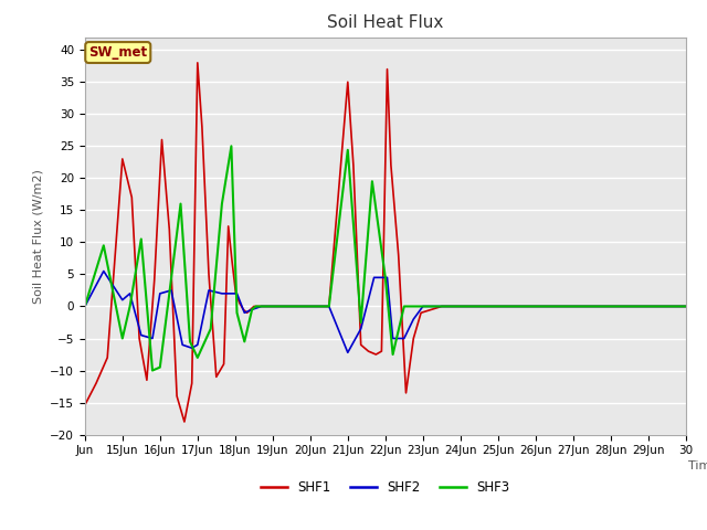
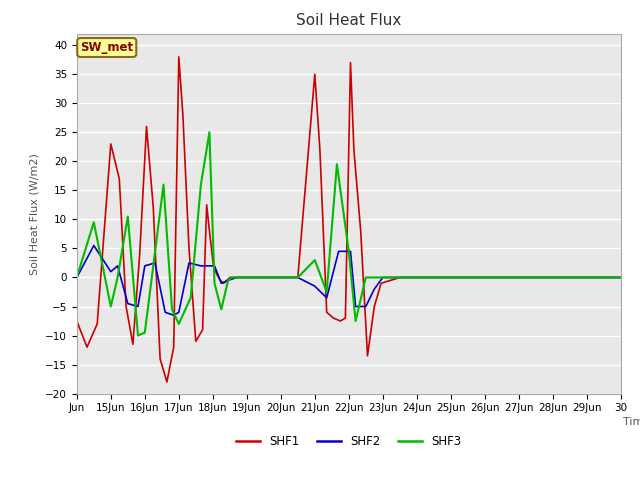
SHF1/Jun: -15.4 -> -7.5
SHF2/21Jun: -7.2 -> -1.5
SHF3/21Jun: 24.4 -> 3.0
